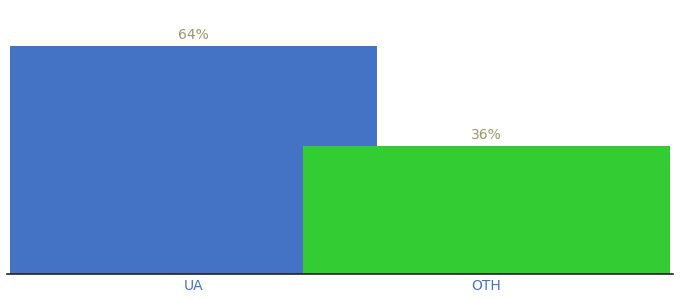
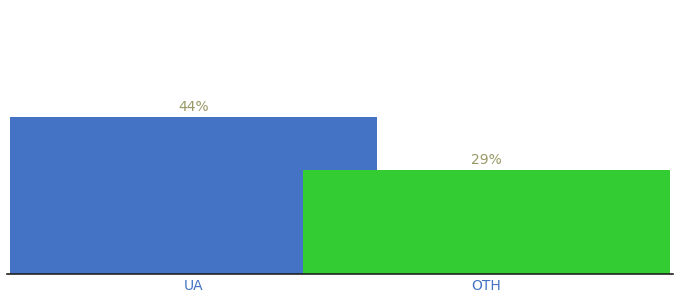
UA: 64% -> 44%
OTH: 36% -> 29%
